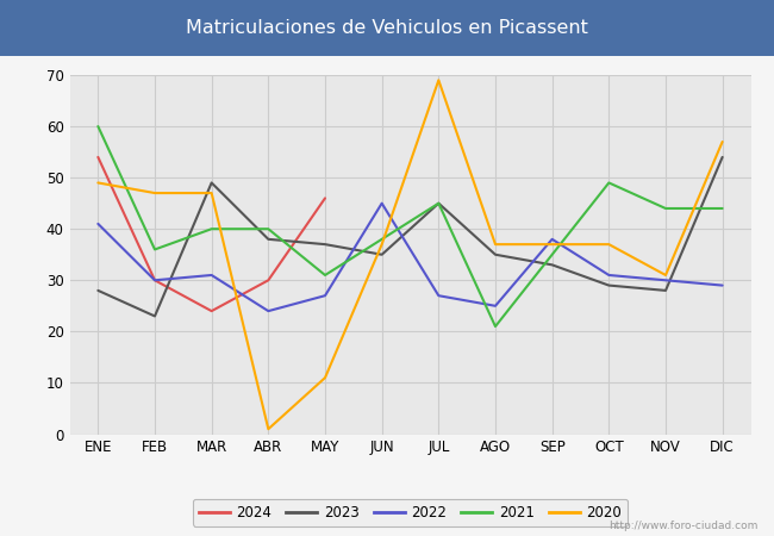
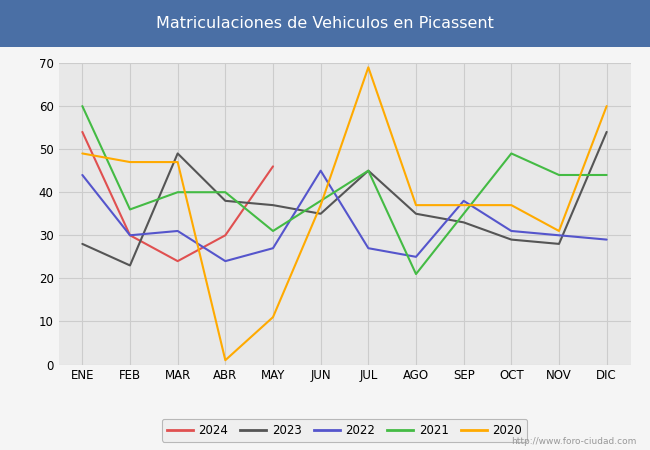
2022/ENE: 41 -> 44
2020/DIC: 57 -> 60
